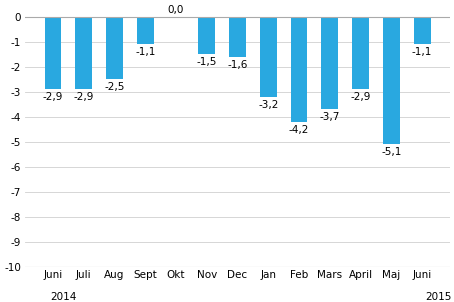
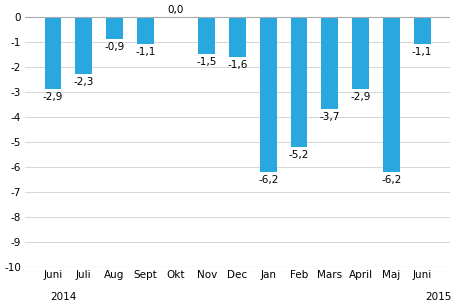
Juli: -2,9 -> -2,3
Aug: -2,5 -> -0,9
Jan: -3,2 -> -6,2
Feb: -4,2 -> -5,2
Maj: -5,1 -> -6,2
